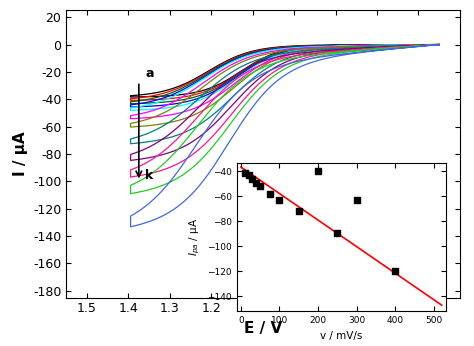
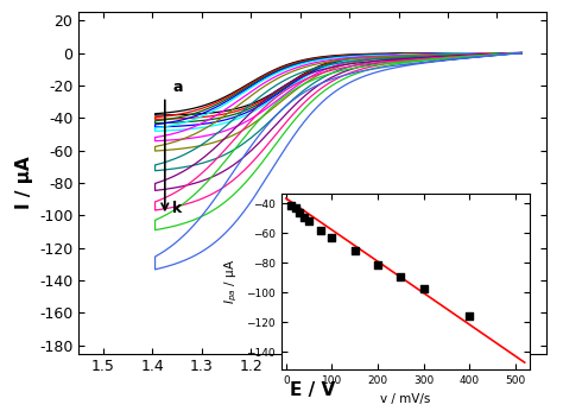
200: -40 -> -81
300: -63 -> -97
400: -120 -> -116
